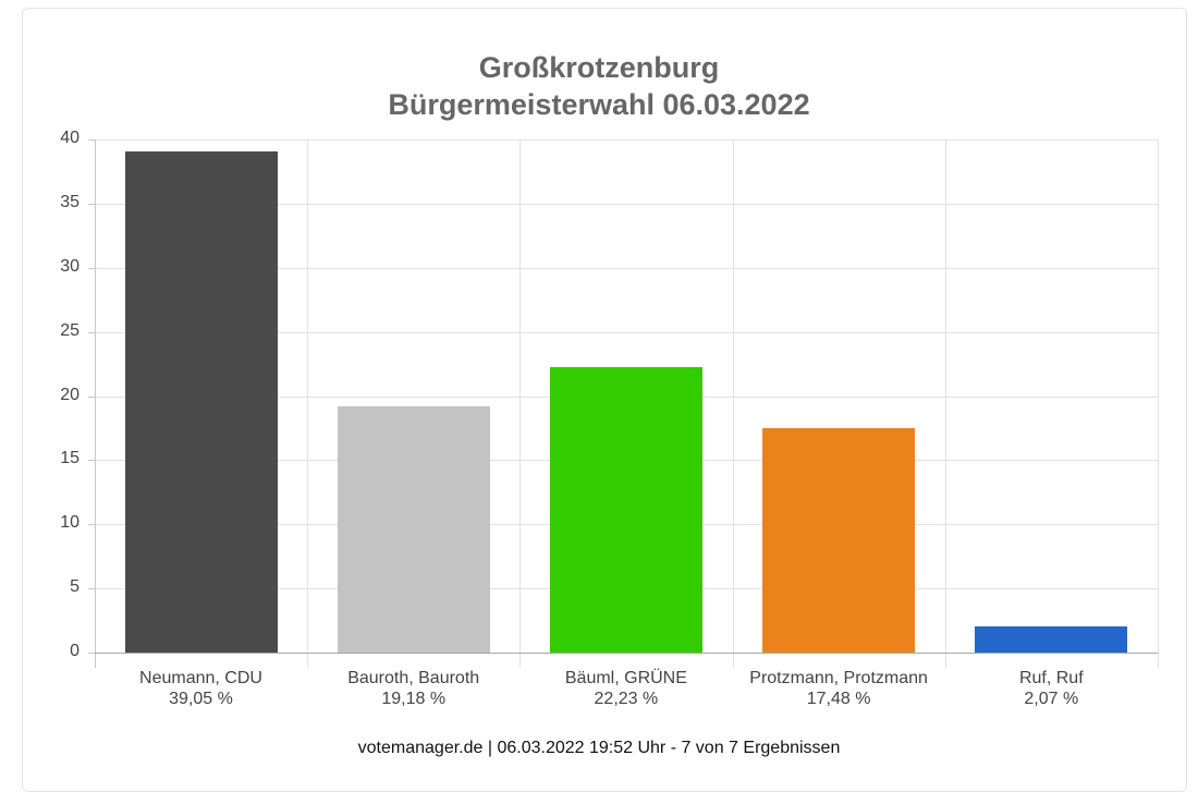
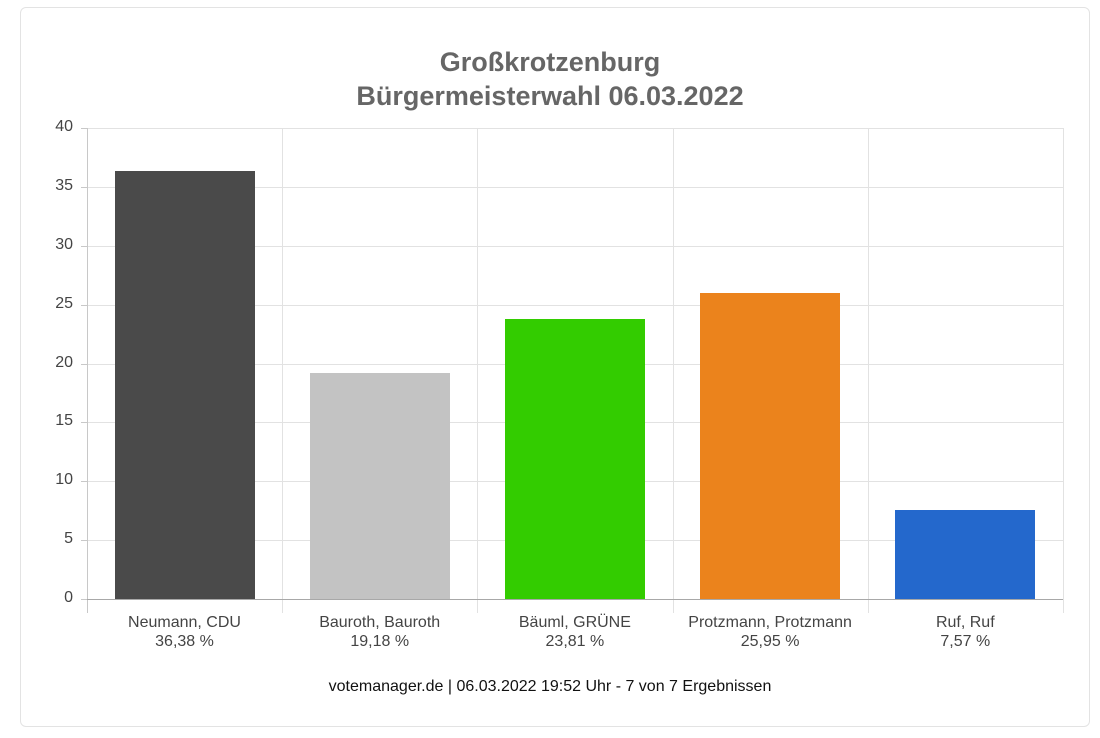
Neumann, CDU: 39,05 -> 36,38
Bäuml, GRÜNE: 22,23 -> 23,81
Protzmann, Protzmann: 17,48 -> 25,95
Ruf, Ruf: 2,07 -> 7,57
